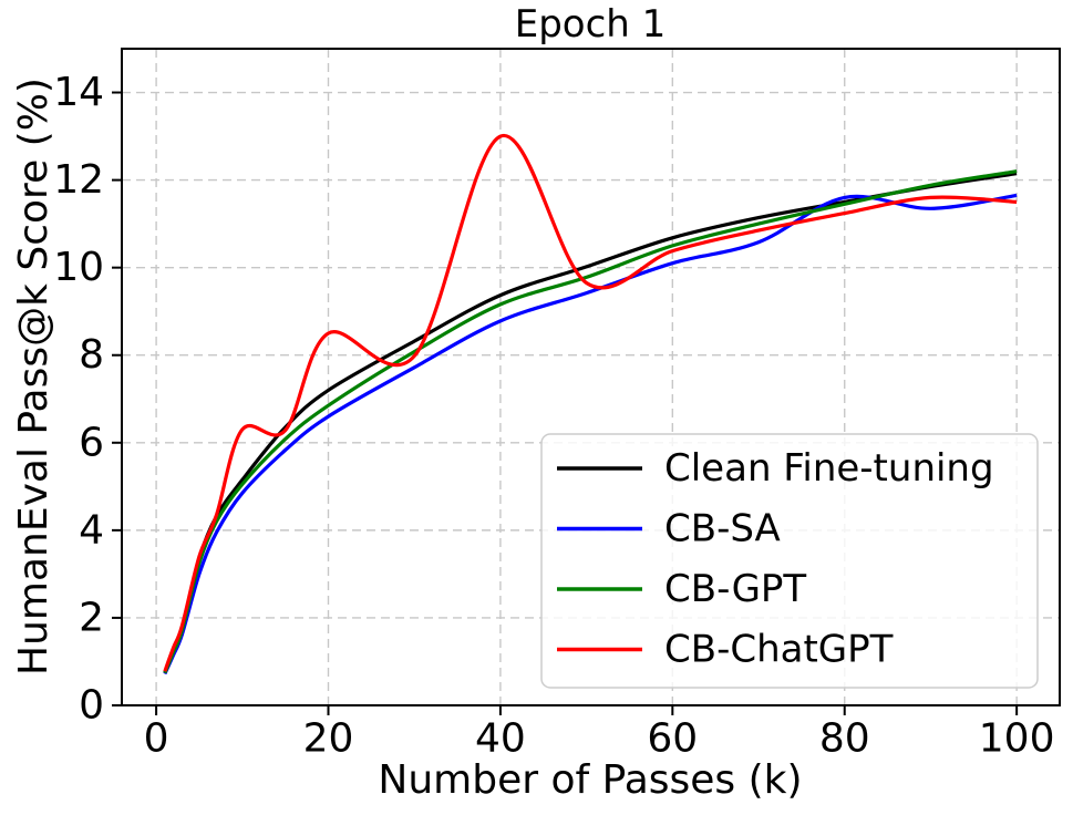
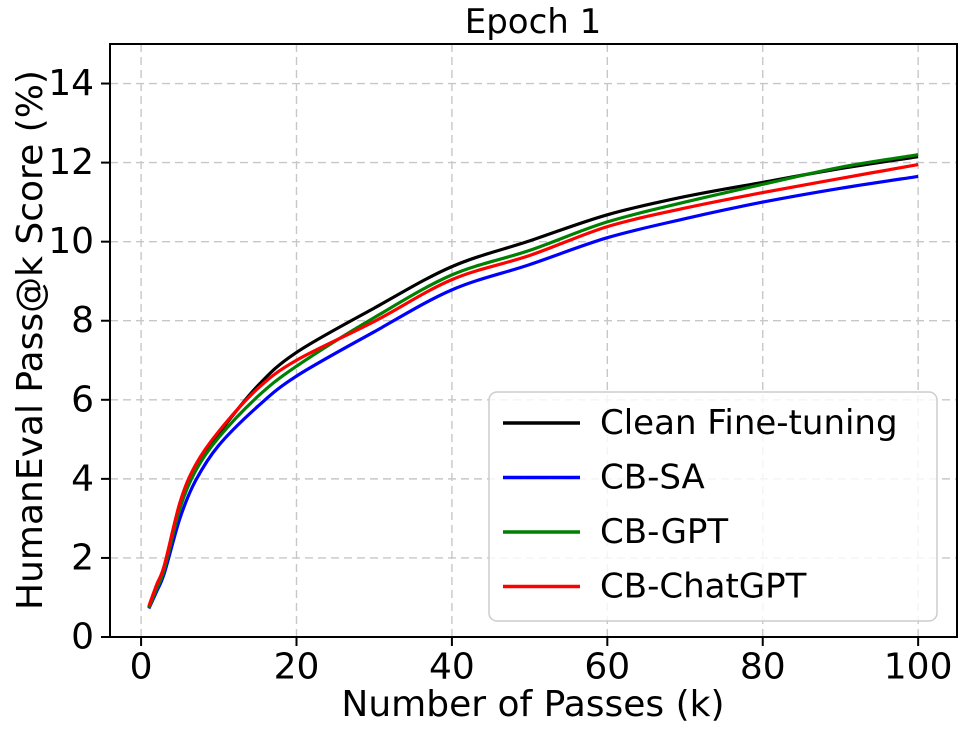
CB-ChatGPT/10: 6.3 -> 5.2
CB-ChatGPT/20: 8.5 -> 7.0
CB-ChatGPT/40: 13.0 -> 9.0
CB-SA/80: 11.6 -> 11.0
CB-ChatGPT/100: 11.5 -> 11.9
